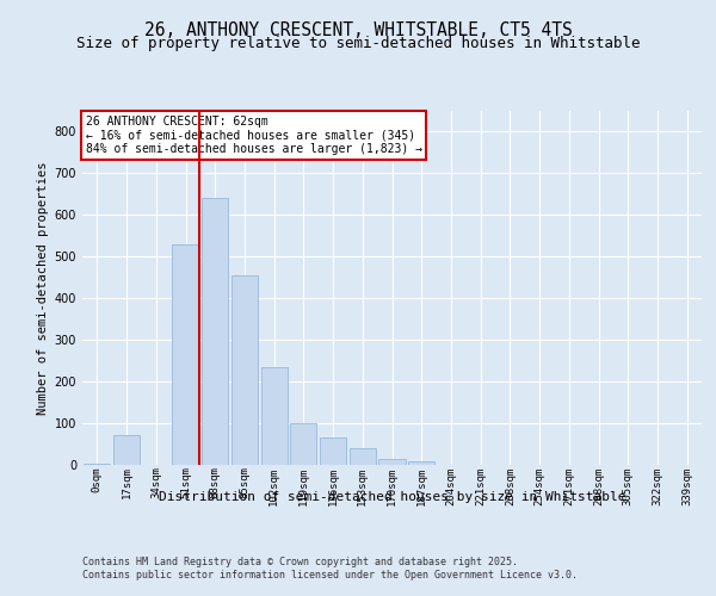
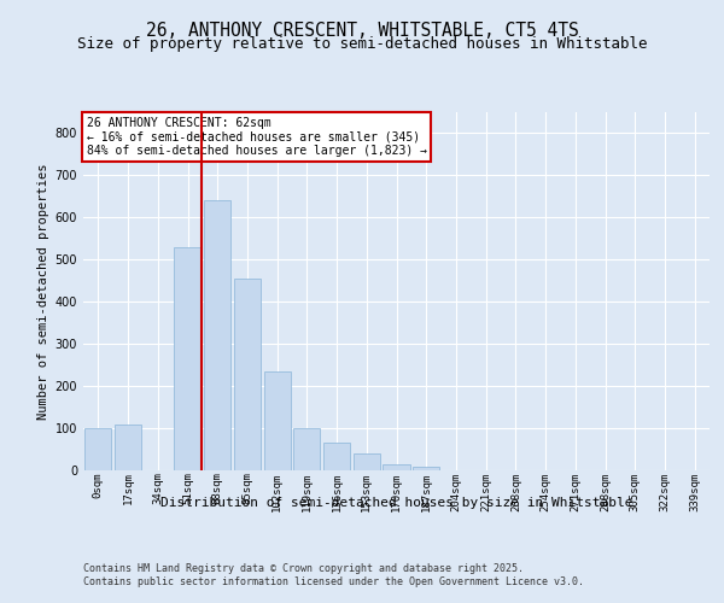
0sqm: 2 -> 100
17sqm: 72 -> 110
